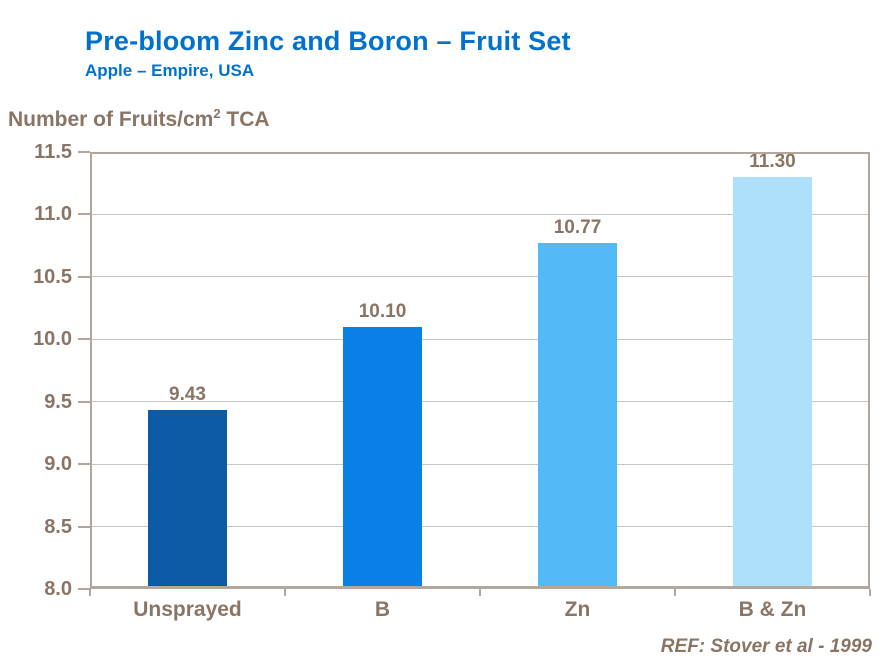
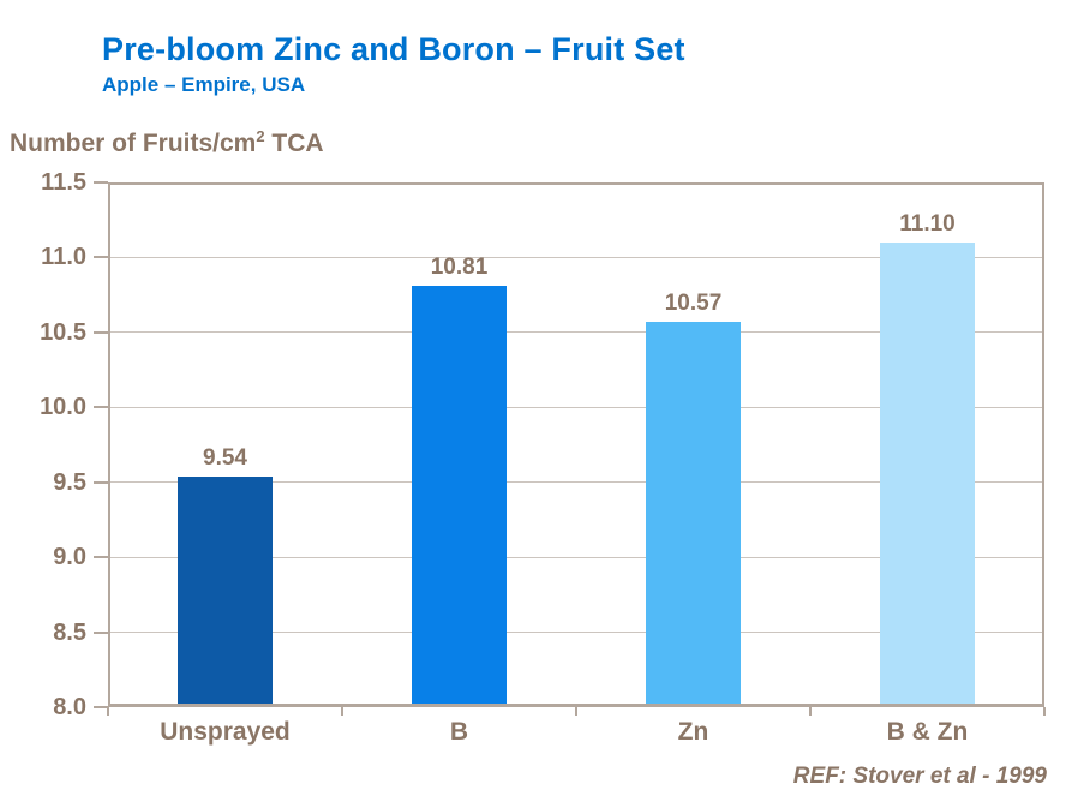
Unsprayed: 9.43 -> 9.54
B: 10.10 -> 10.81
Zn: 10.77 -> 10.57
B & Zn: 11.30 -> 11.10
